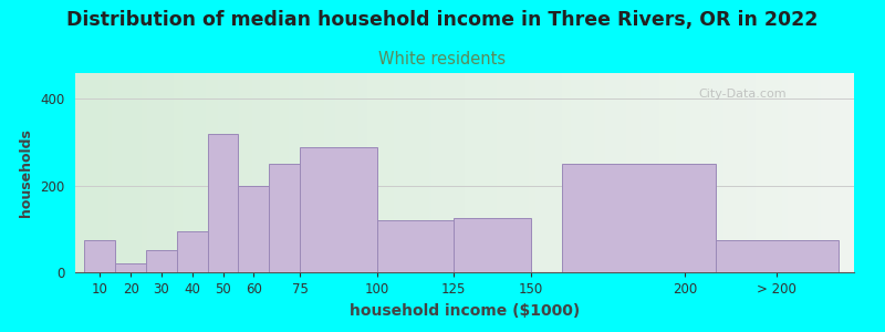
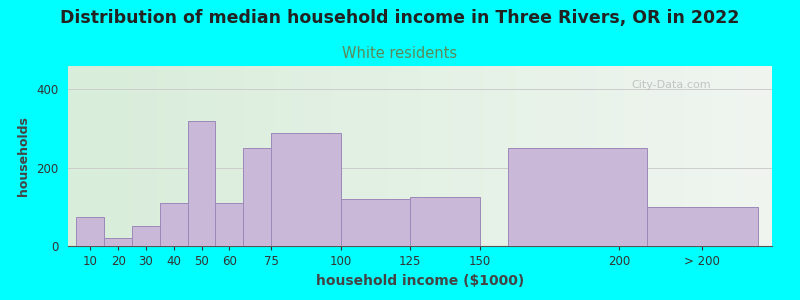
40: 95 -> 110
60: 200 -> 110
> 200: 75 -> 100
